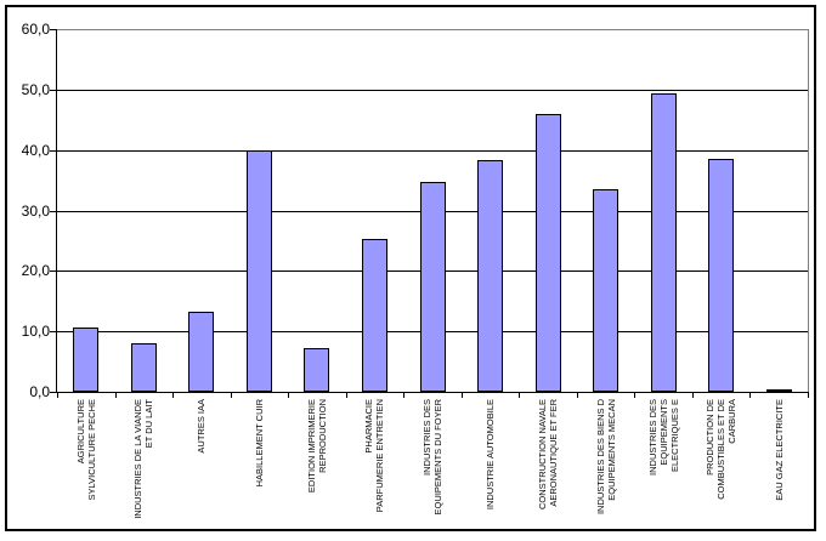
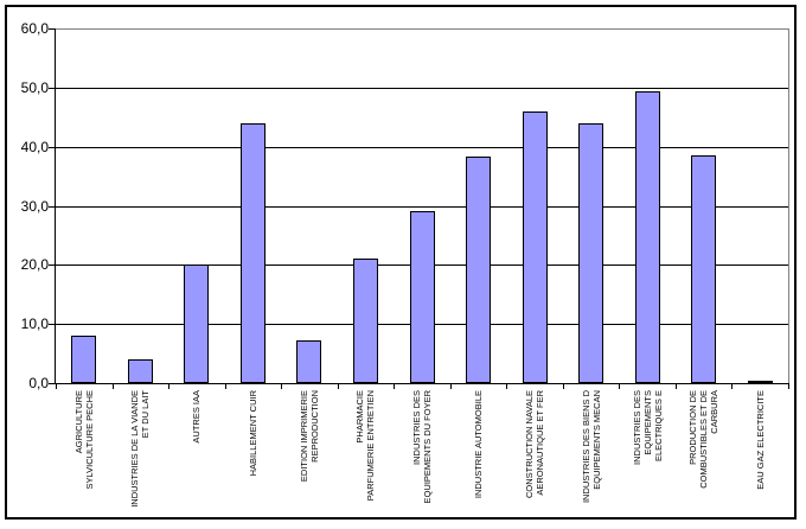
AGRICULTURE SYLVICULTURE PECHE: 11 -> 8
INDUSTRIES DE LA VIANDE ET DU LAIT: 8 -> 4
AUTRES IAA: 13 -> 20
HABILLEMENT CUIR: 40 -> 44
PHARMACIE PARFUMERIE ENTRETIEN: 25 -> 21
INDUSTRIES DES EQUIPEMENTS DU FOYER: 35 -> 29
INDUSTRIES DES BIENS D EQUIPEMENTS MECAN: 34 -> 44
